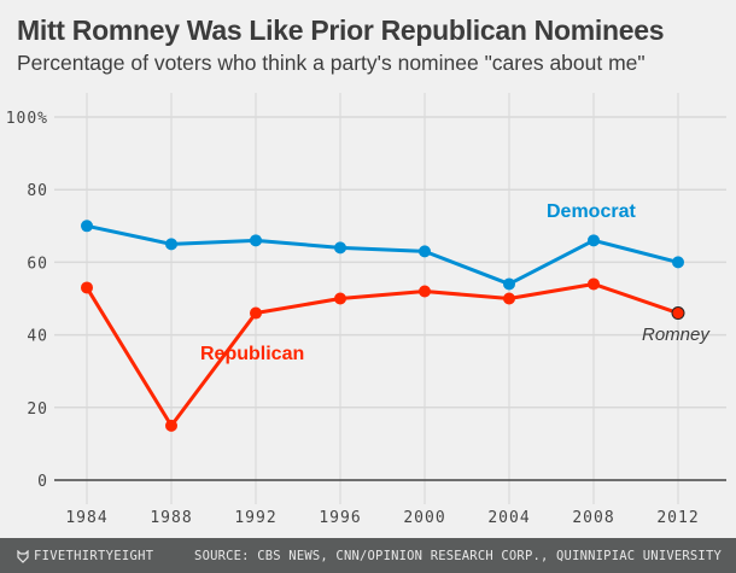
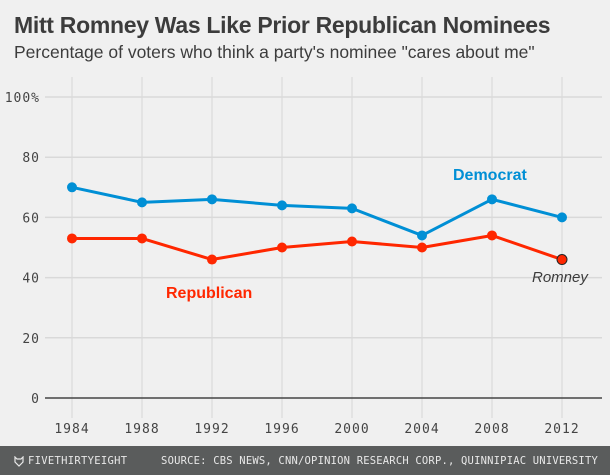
Republican/1988: 15% -> 53%
